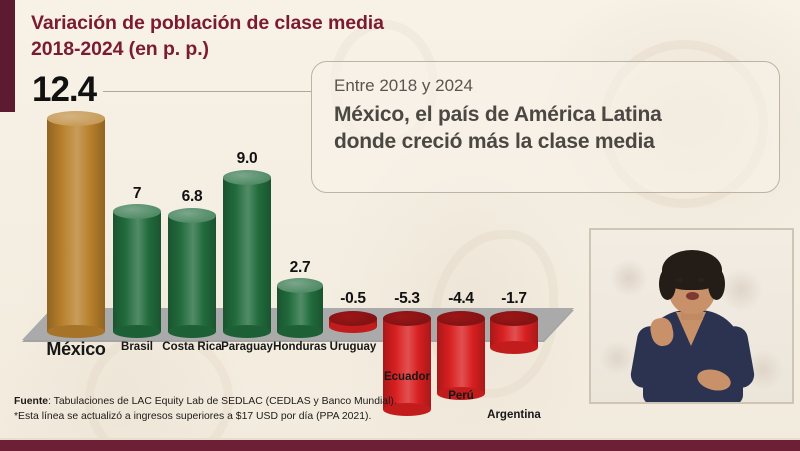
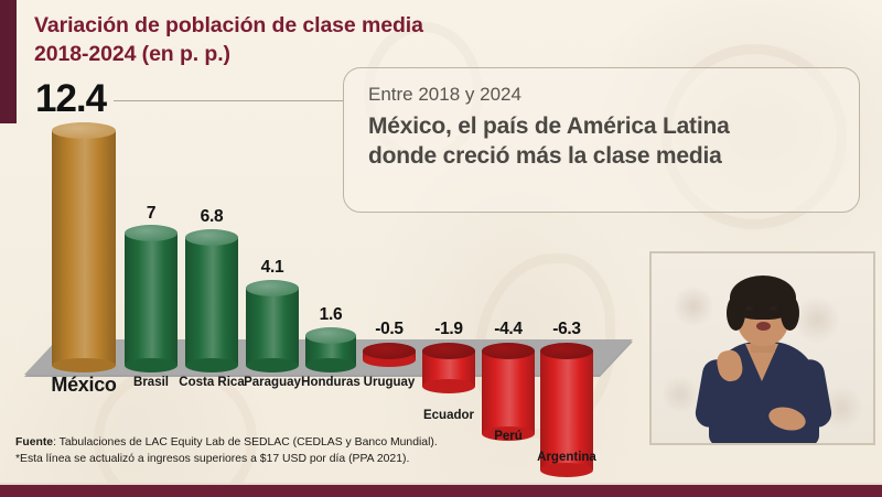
Paraguay: 9.0 -> 4.1
Honduras: 2.7 -> 1.6
Ecuador: -5.3 -> -1.9
Argentina: -1.7 -> -6.3
